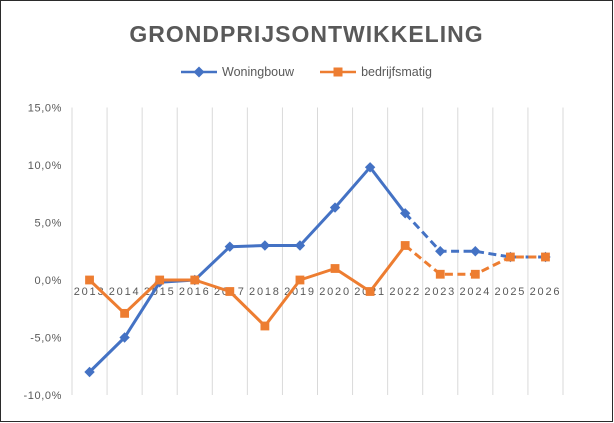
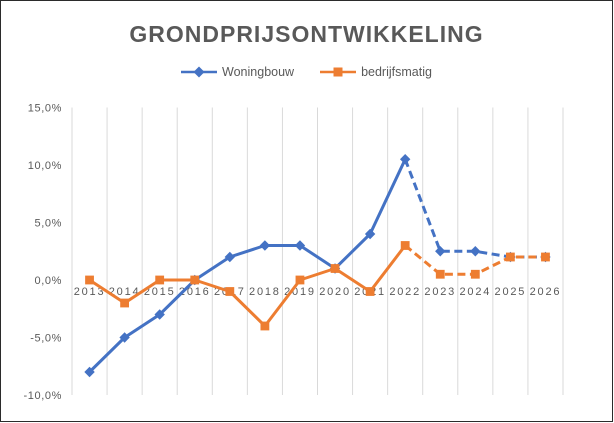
bedrijfsmatig/2014: -2,9% -> -2,0%
Woningbouw/2015: -0,2% -> -3,0%
Woningbouw/2017: 2,9% -> 2,0%
Woningbouw/2020: 6,3% -> 1,0%
Woningbouw/2021: 9,8% -> 4,0%
Woningbouw/2022: 5,8% -> 10,5%
